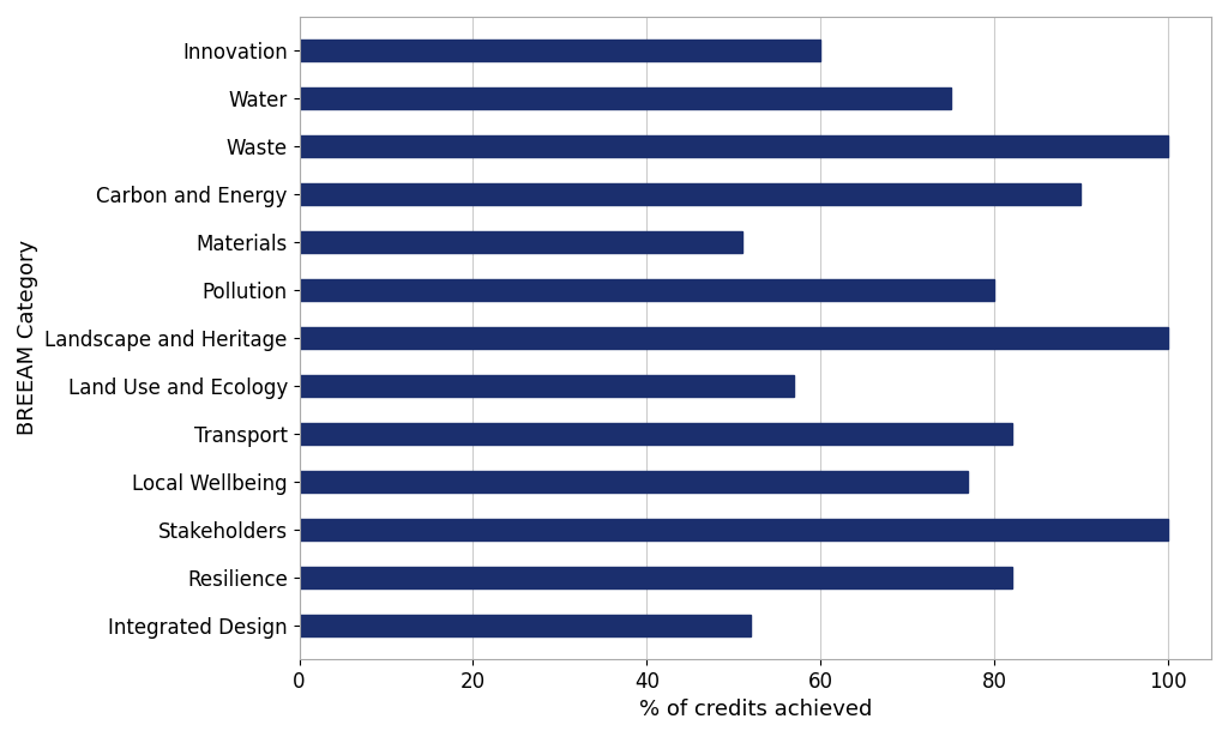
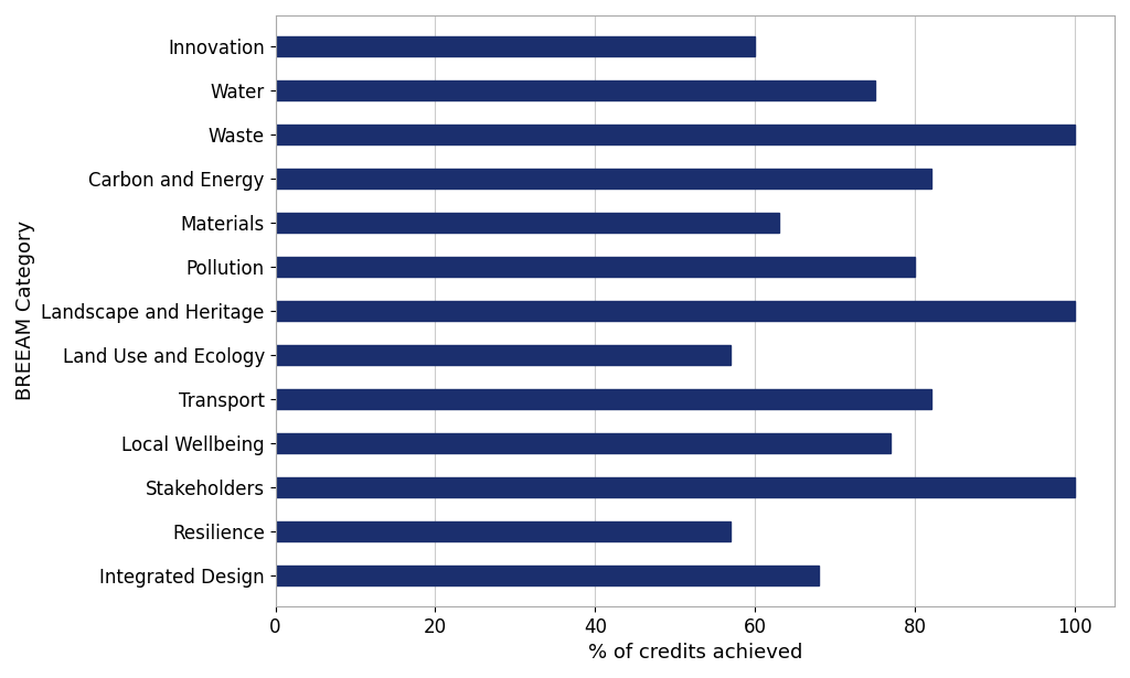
Carbon and Energy: 90 -> 82
Materials: 51 -> 63
Resilience: 82 -> 57
Integrated Design: 52 -> 68
